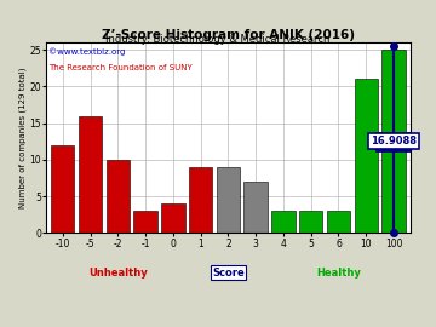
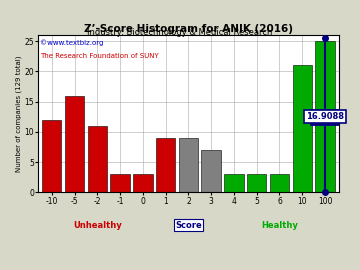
-2: 10 -> 11
0: 4 -> 3
